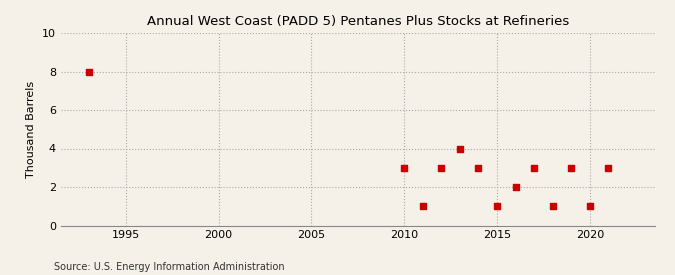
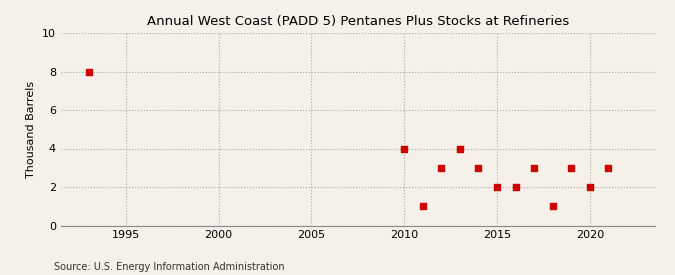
2010: 3 -> 4
2015: 1 -> 2
2020: 1 -> 2
